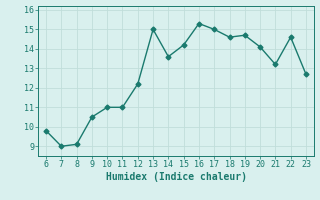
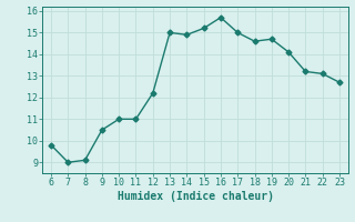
14: 13.6 -> 14.9
15: 14.2 -> 15.2
16: 15.3 -> 15.7
22: 14.6 -> 13.1
